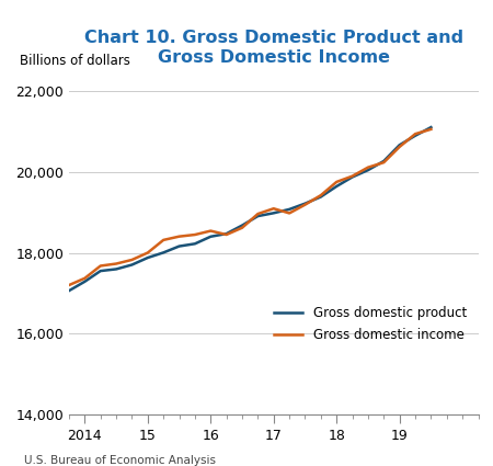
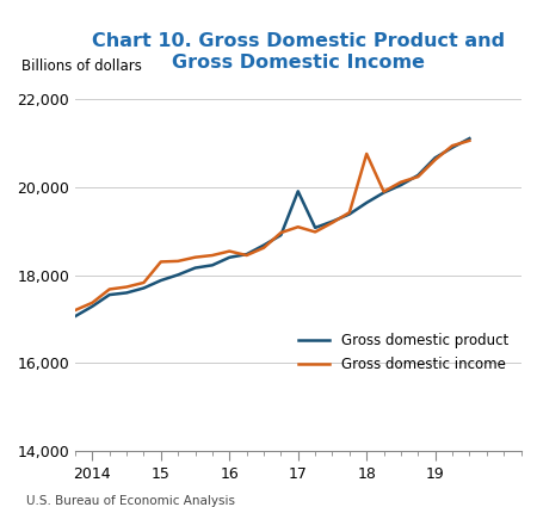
Gross domestic income/15: 18,000 -> 18,300
Gross domestic product/17: 18,980 -> 19,900
Gross domestic income/18: 19,750 -> 20,750
